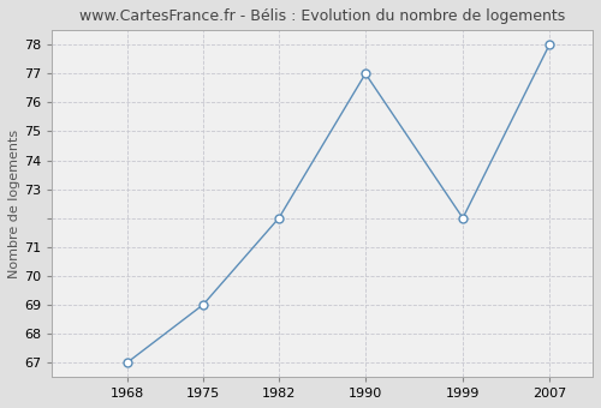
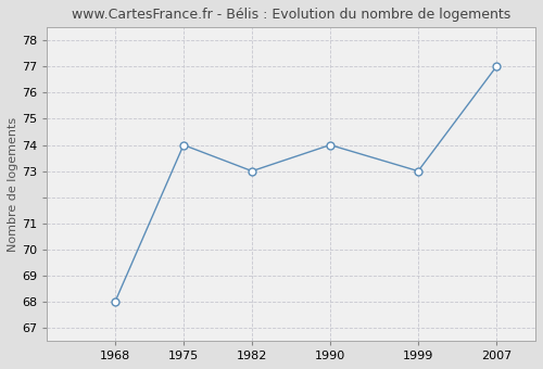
1968: 67 -> 68
1975: 69 -> 74
1982: 72 -> 73
1990: 77 -> 74
1999: 72 -> 73
2007: 78 -> 77
